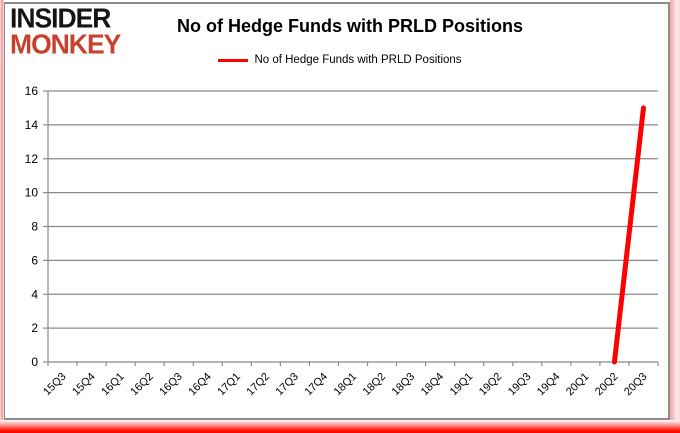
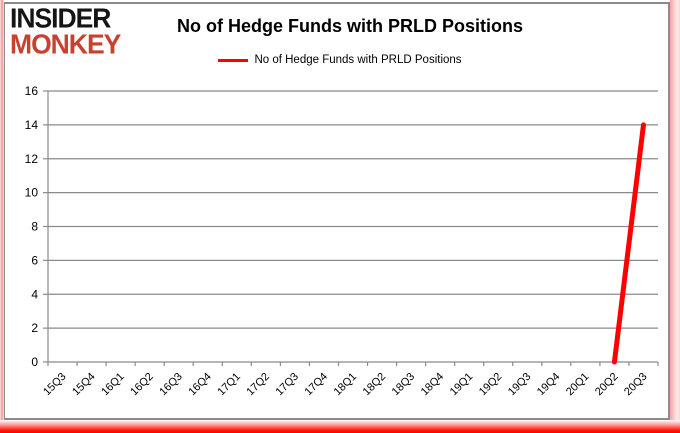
20Q3: 15 -> 14
